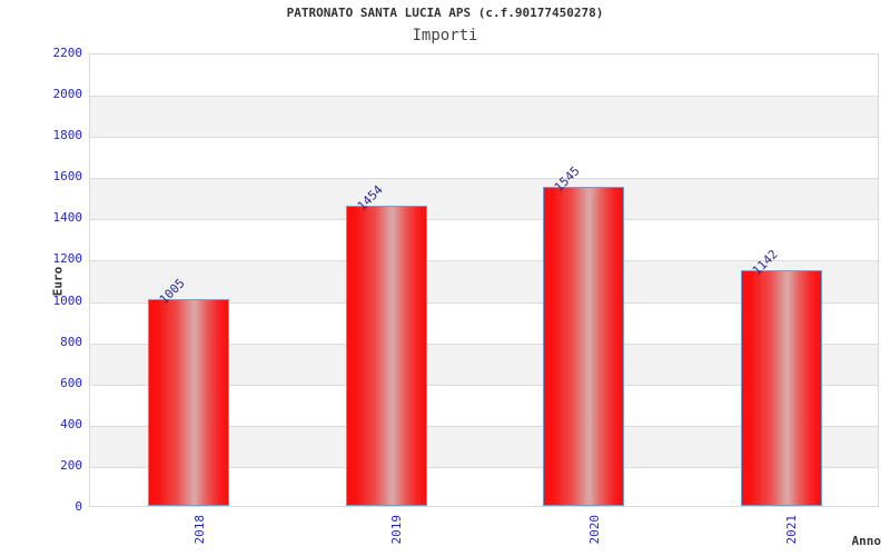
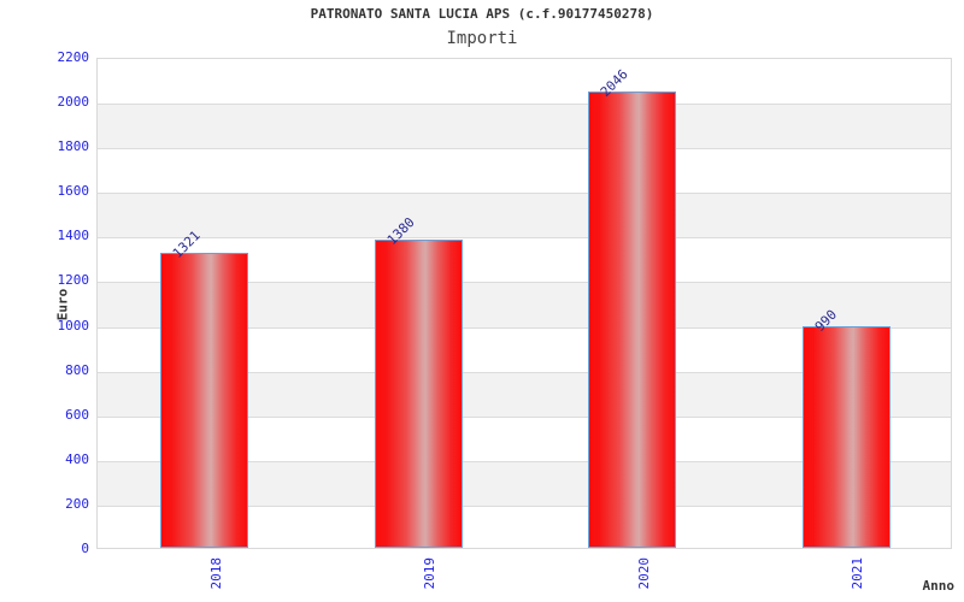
2018: 1005 -> 1321
2019: 1454 -> 1380
2020: 1545 -> 2046
2021: 1142 -> 990
